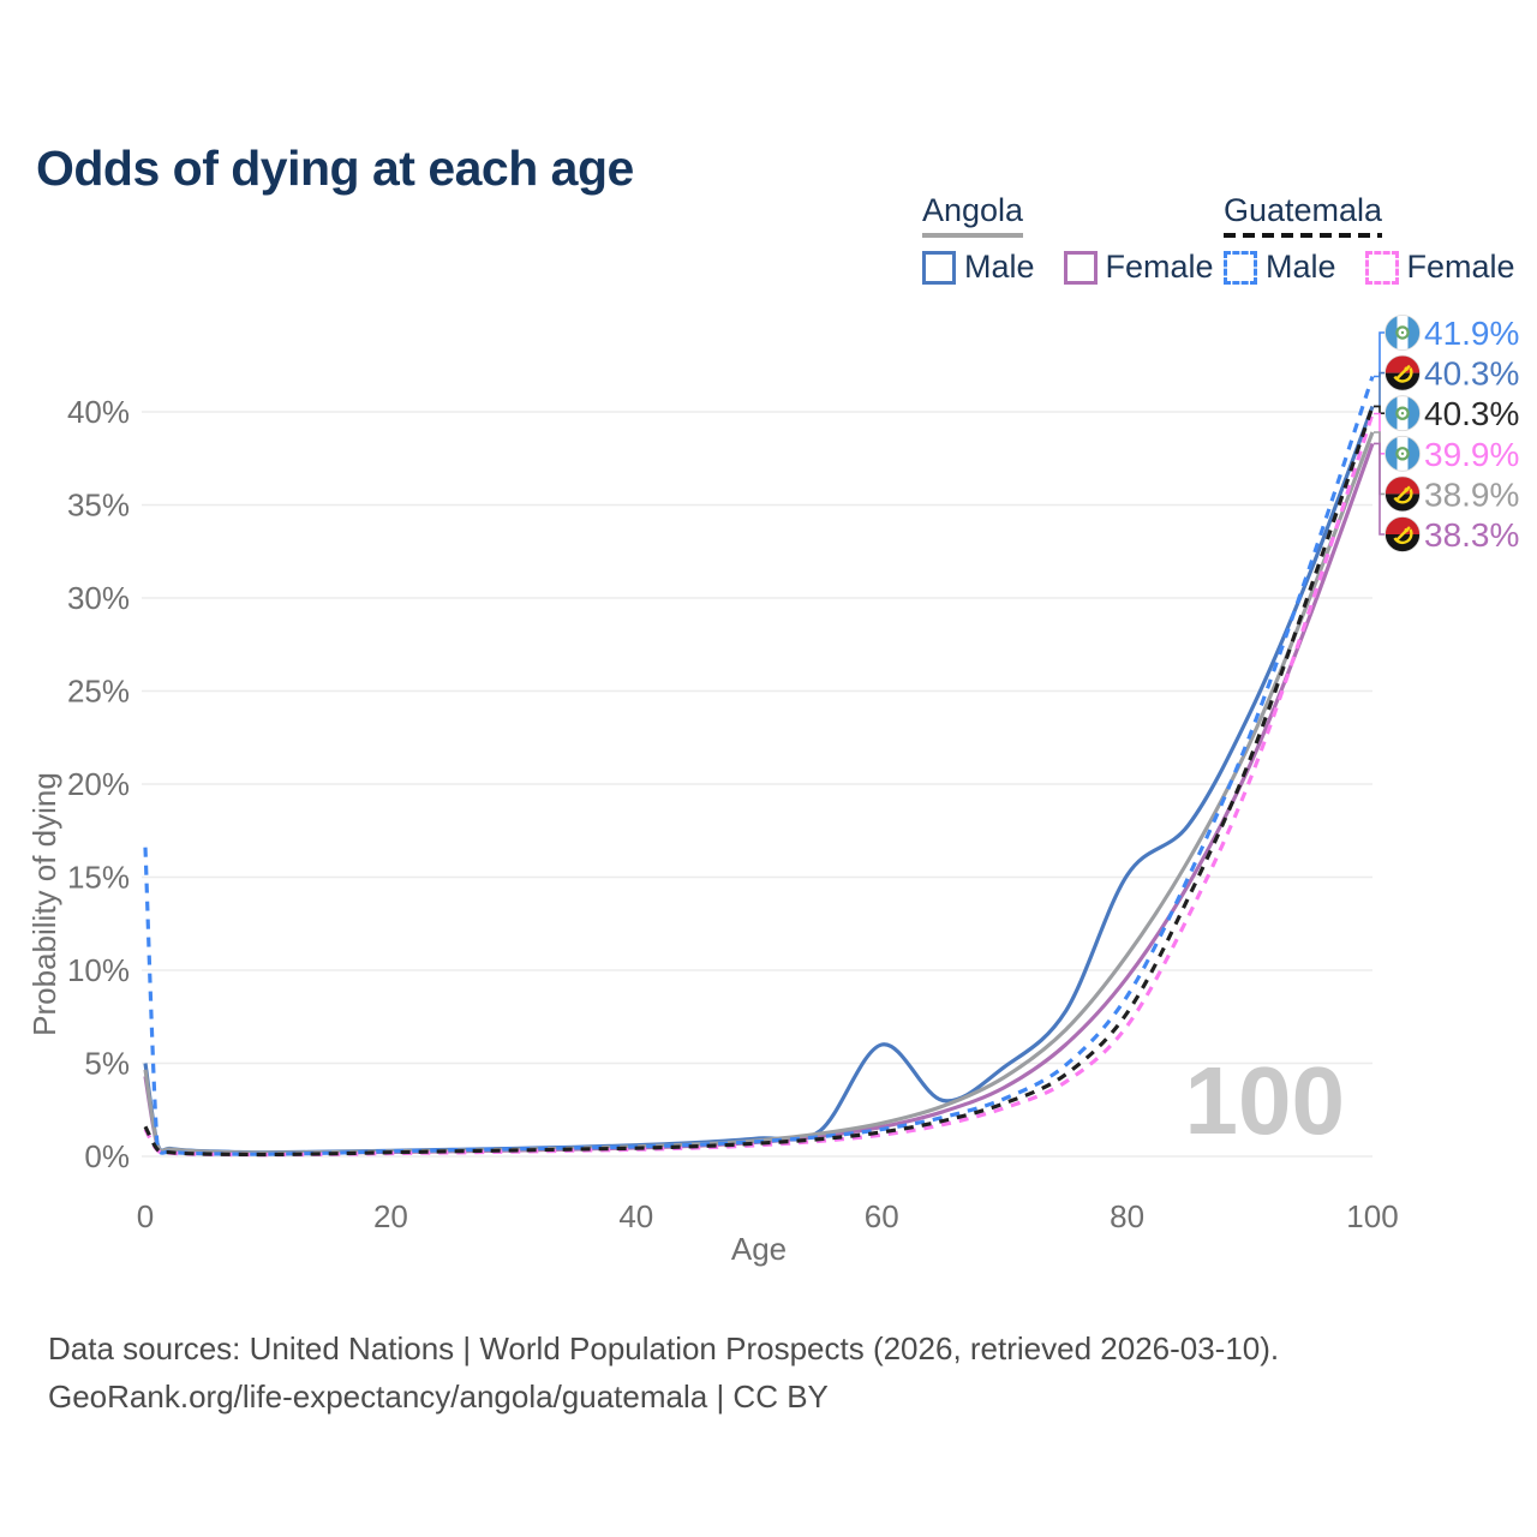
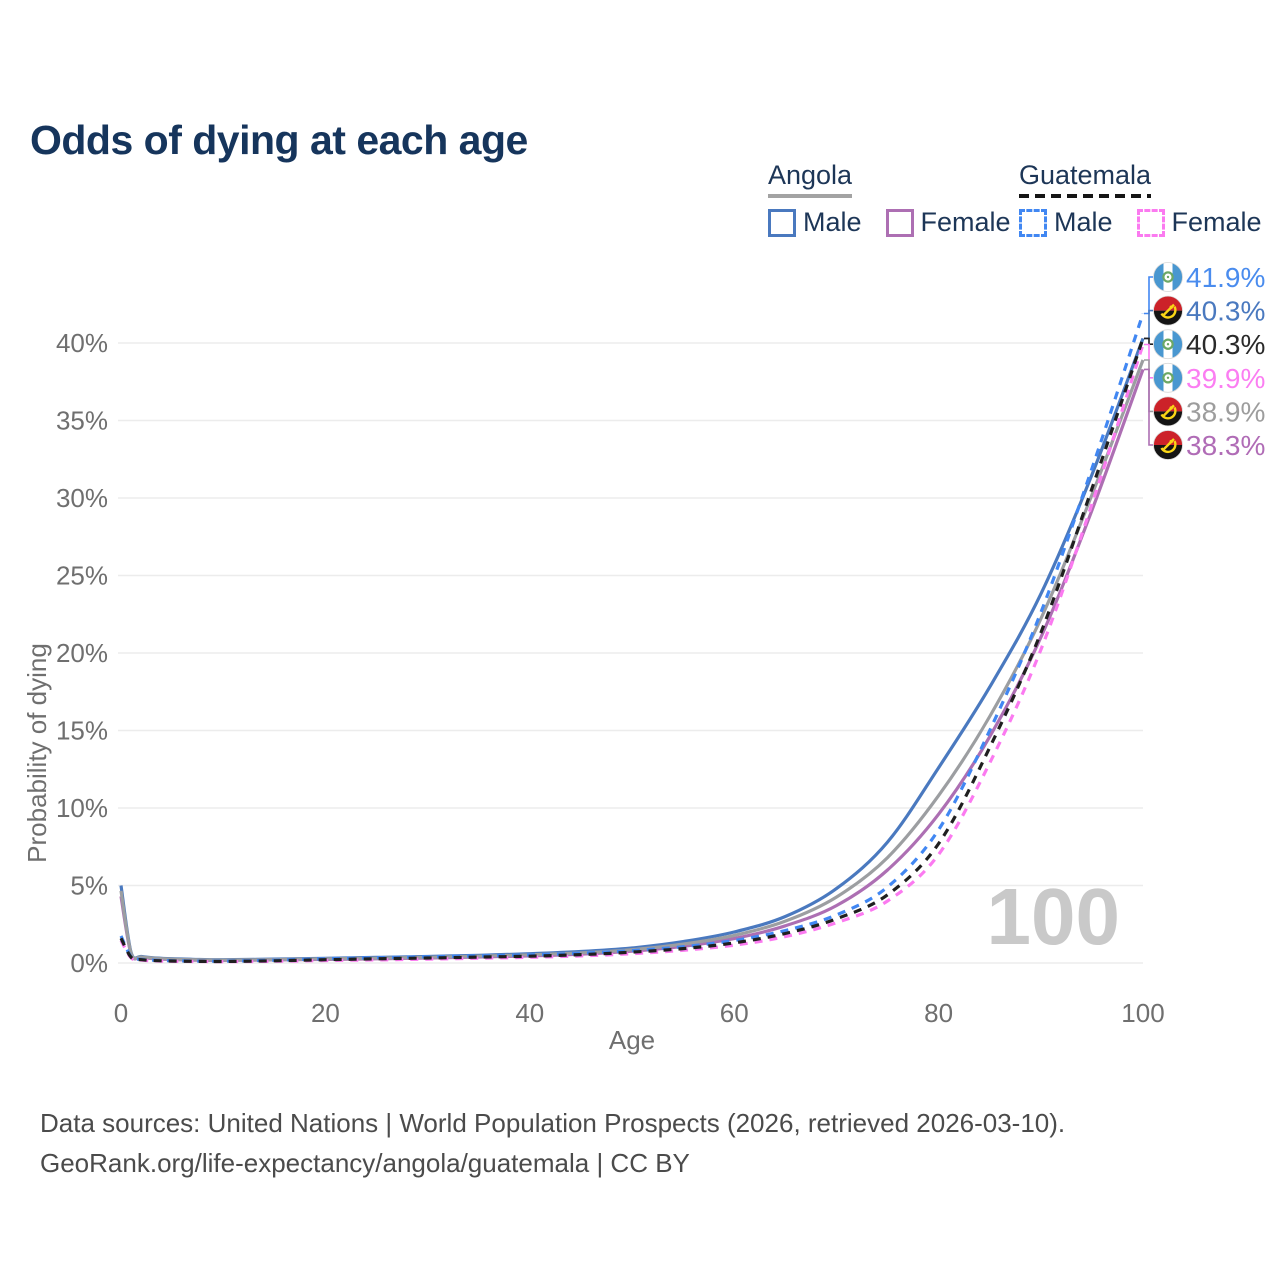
Guatemala Male/0: 16.6% -> 1.8%
Angola Male/60: 6.0% -> 2.0%
Angola Male/80: 15.1% -> 12.6%
